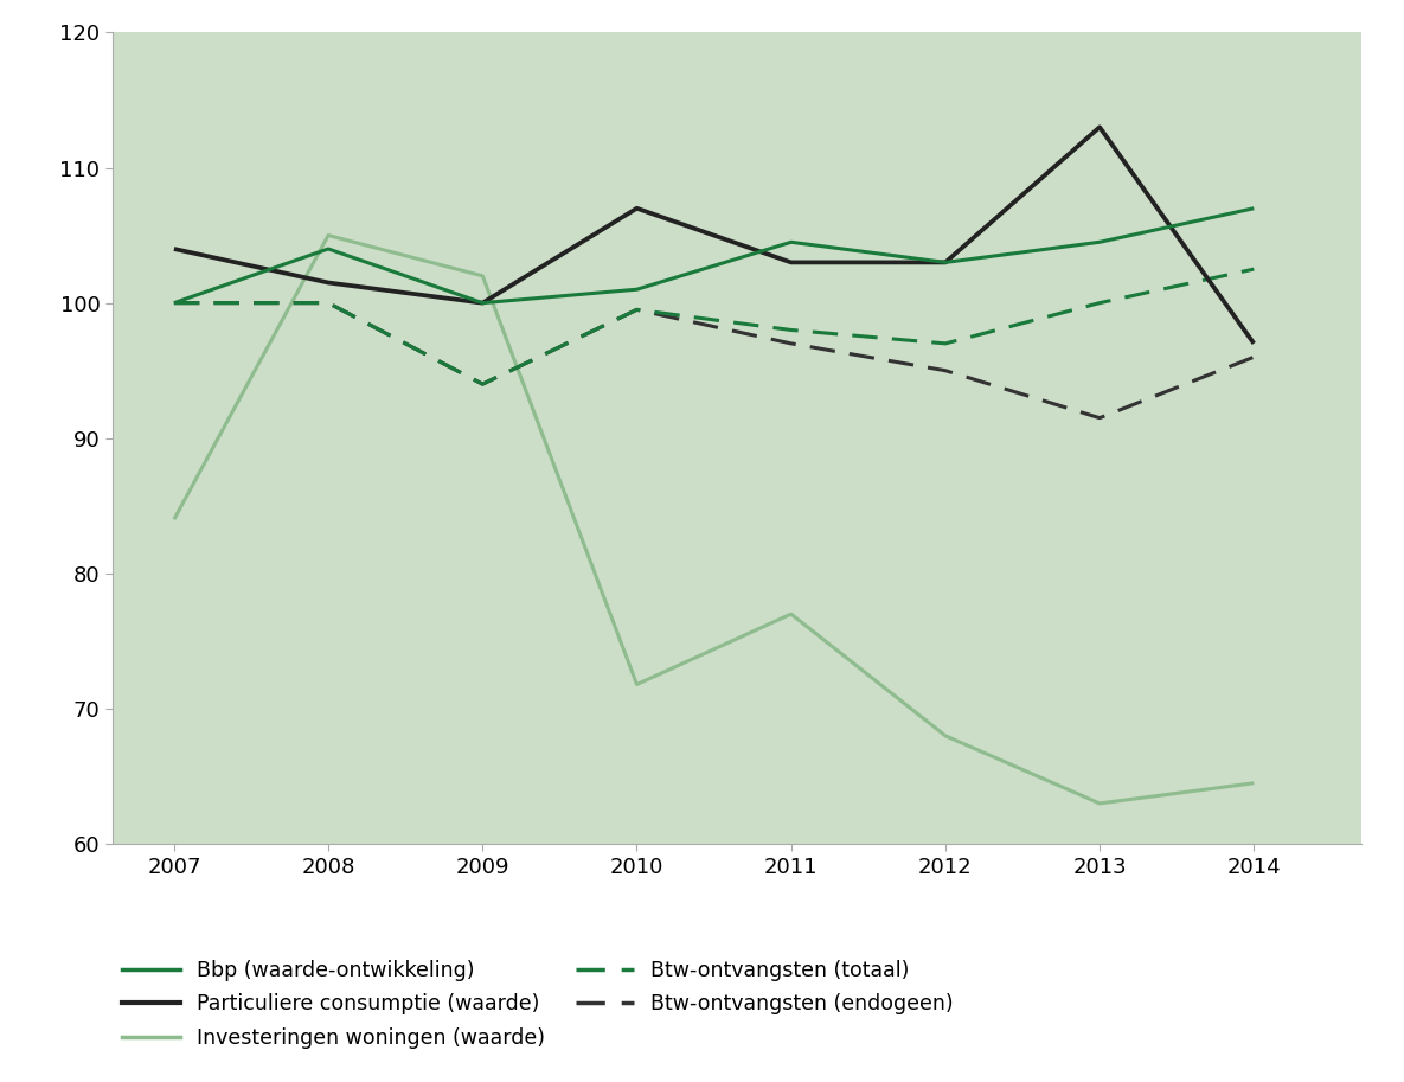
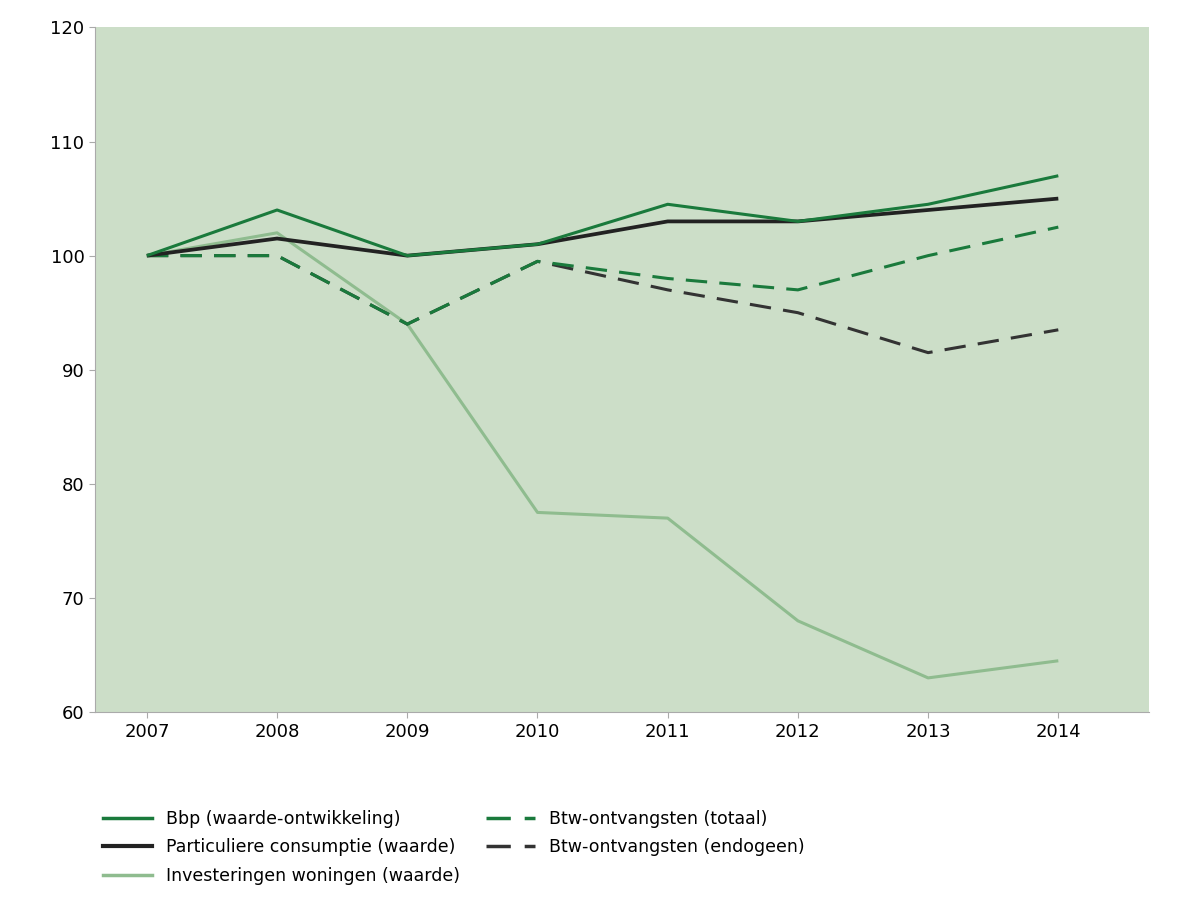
Particuliere consumptie (waarde)/2007: 104.0 -> 100.0
Investeringen woningen (waarde)/2007: 84.0 -> 100.0
Investeringen woningen (waarde)/2008: 105.0 -> 102.0
Investeringen woningen (waarde)/2009: 102.0 -> 94.0
Particuliere consumptie (waarde)/2010: 107.0 -> 101.0
Investeringen woningen (waarde)/2010: 71.8 -> 77.5
Particuliere consumptie (waarde)/2013: 113.0 -> 104.0
Particuliere consumptie (waarde)/2014: 97.0 -> 105.0
Btw-ontvangsten (endogeen)/2014: 96.0 -> 93.5
